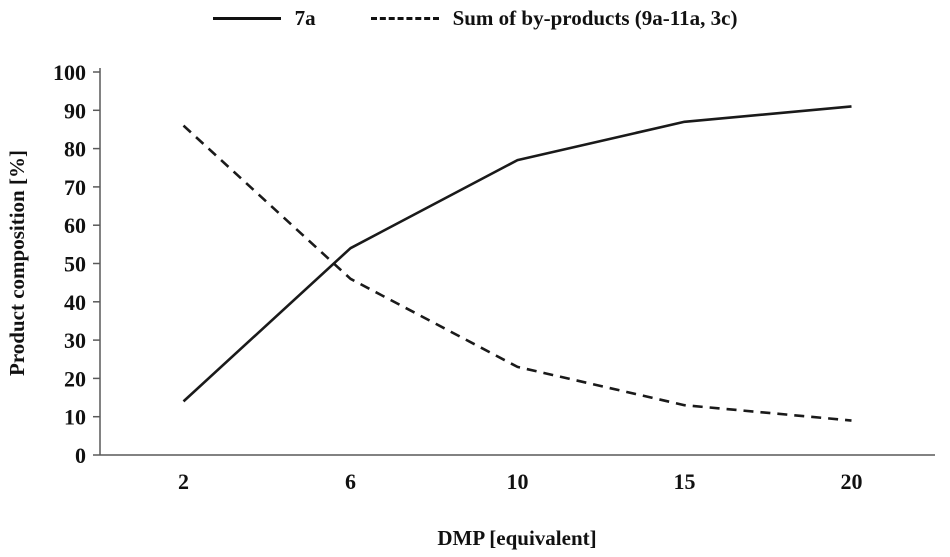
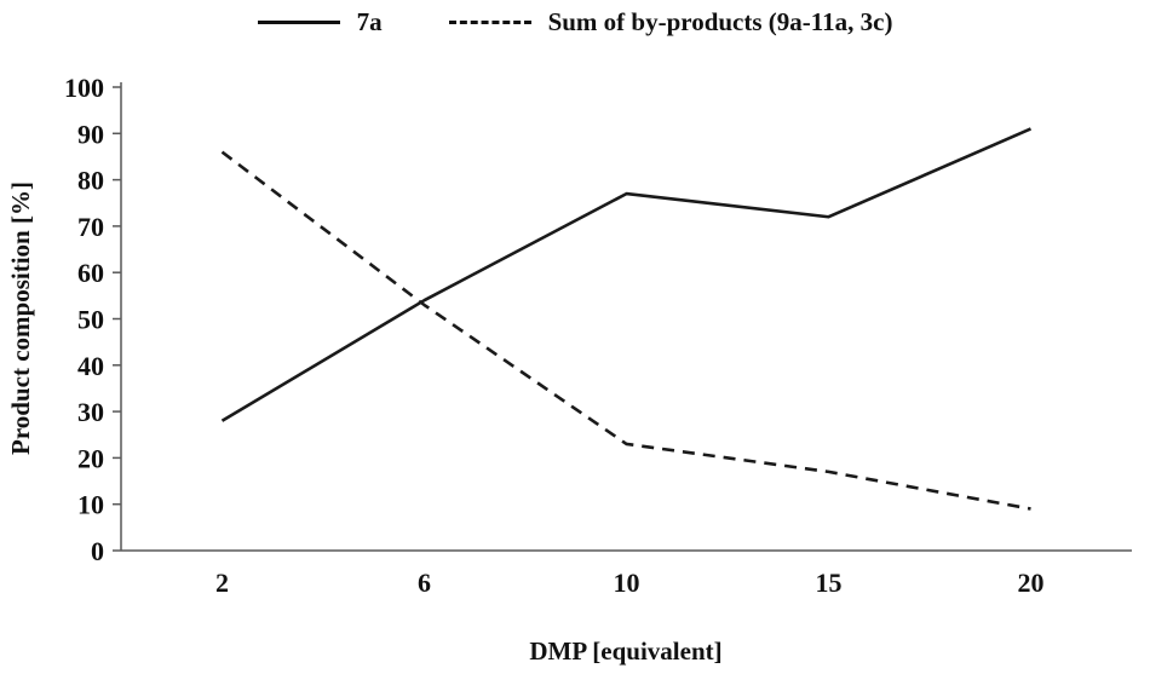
7a/2: 14 -> 28
Sum of by-products (9a-11a, 3c)/6: 46 -> 53
7a/15: 87 -> 72
Sum of by-products (9a-11a, 3c)/15: 13 -> 17
